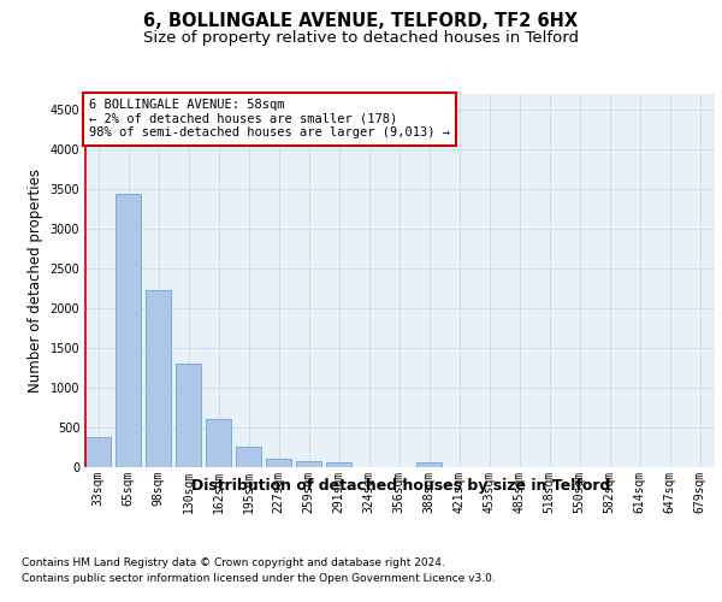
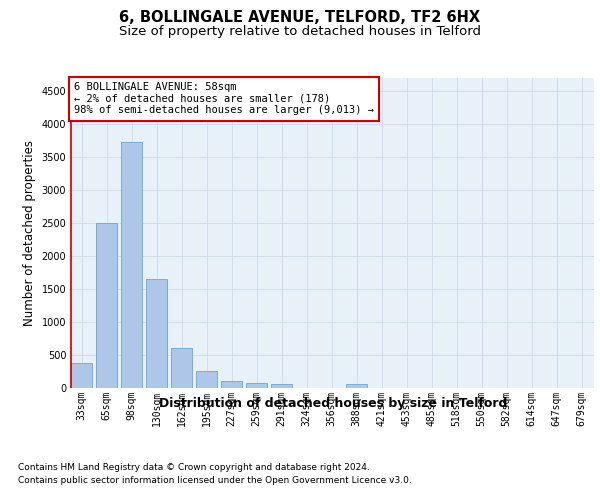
65sqm: 3440 -> 2500
98sqm: 2220 -> 3720
130sqm: 1300 -> 1640
